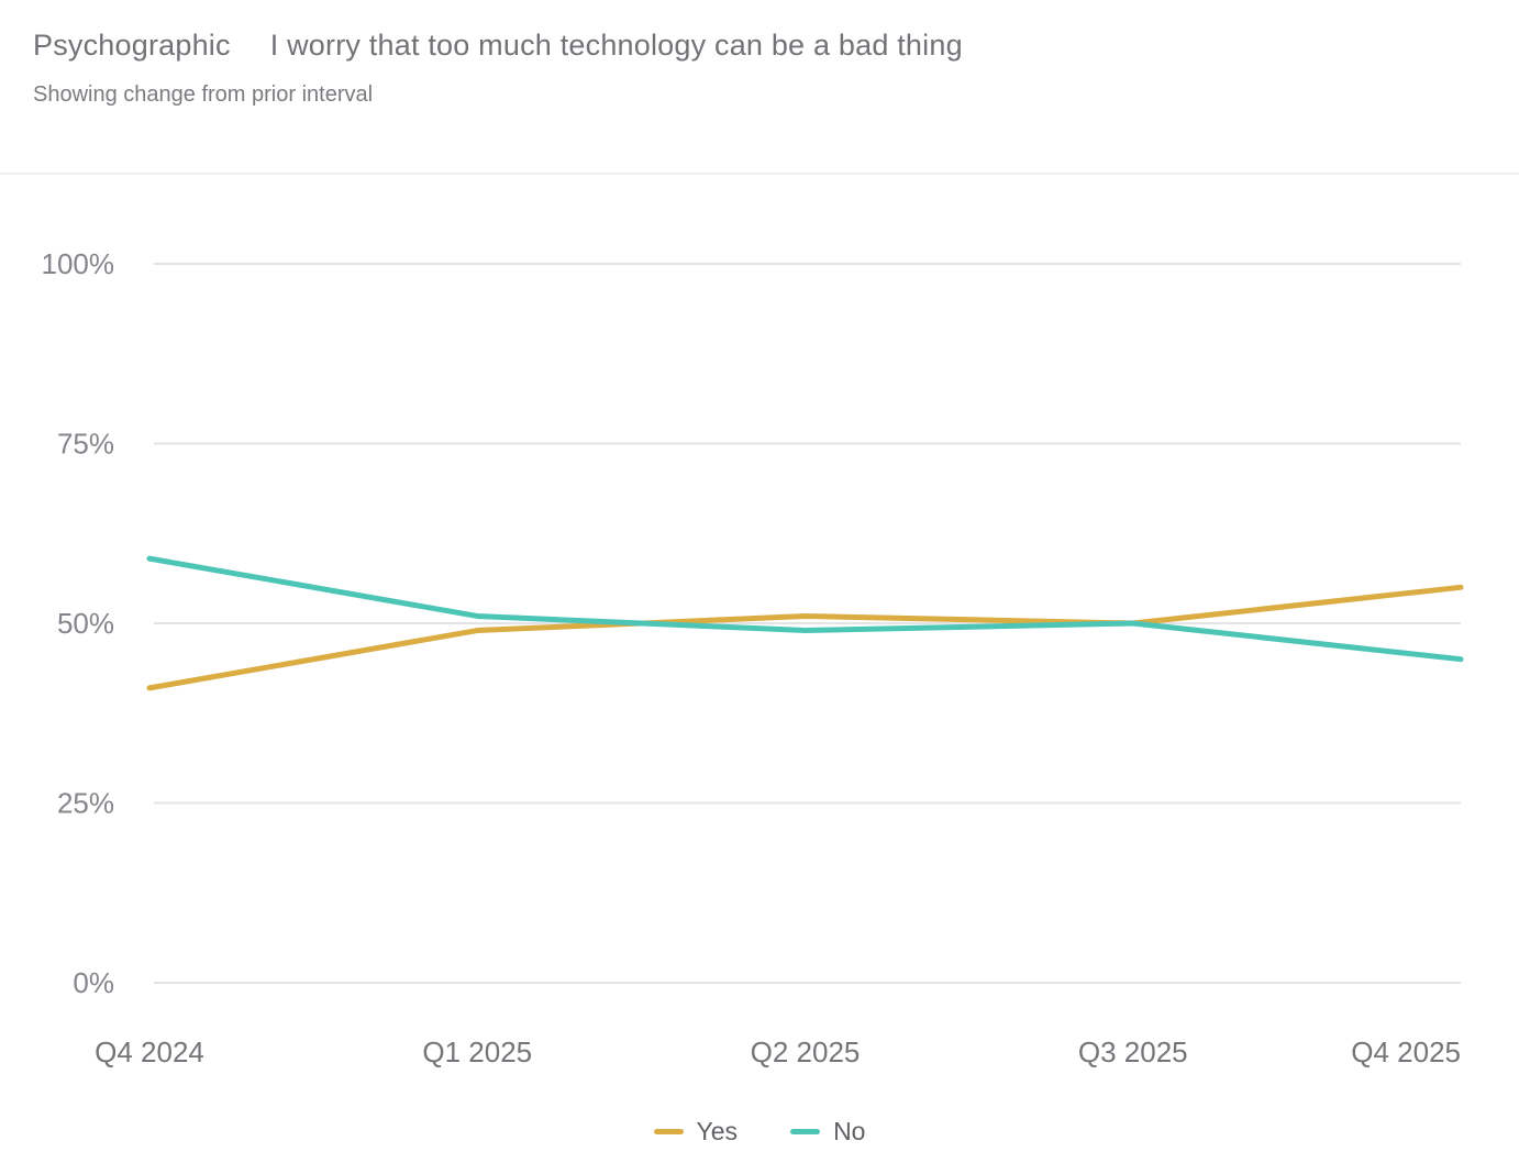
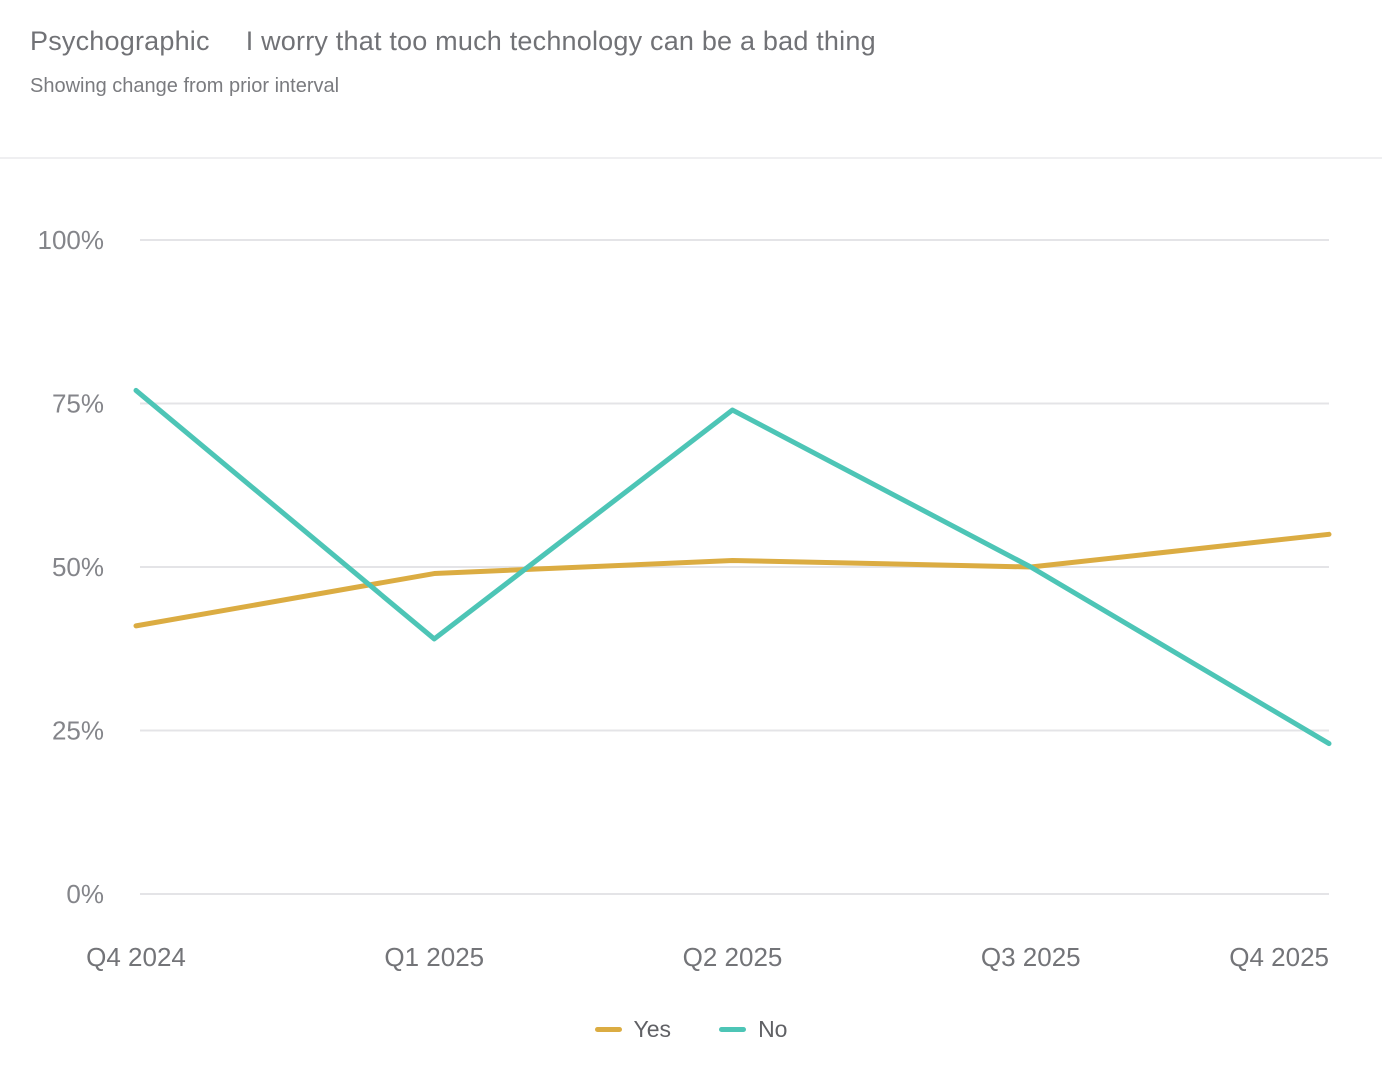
No/Q4 2024: 59% -> 77%
No/Q1 2025: 51% -> 39%
No/Q2 2025: 49% -> 74%
No/Q4 2025: 45% -> 23%
